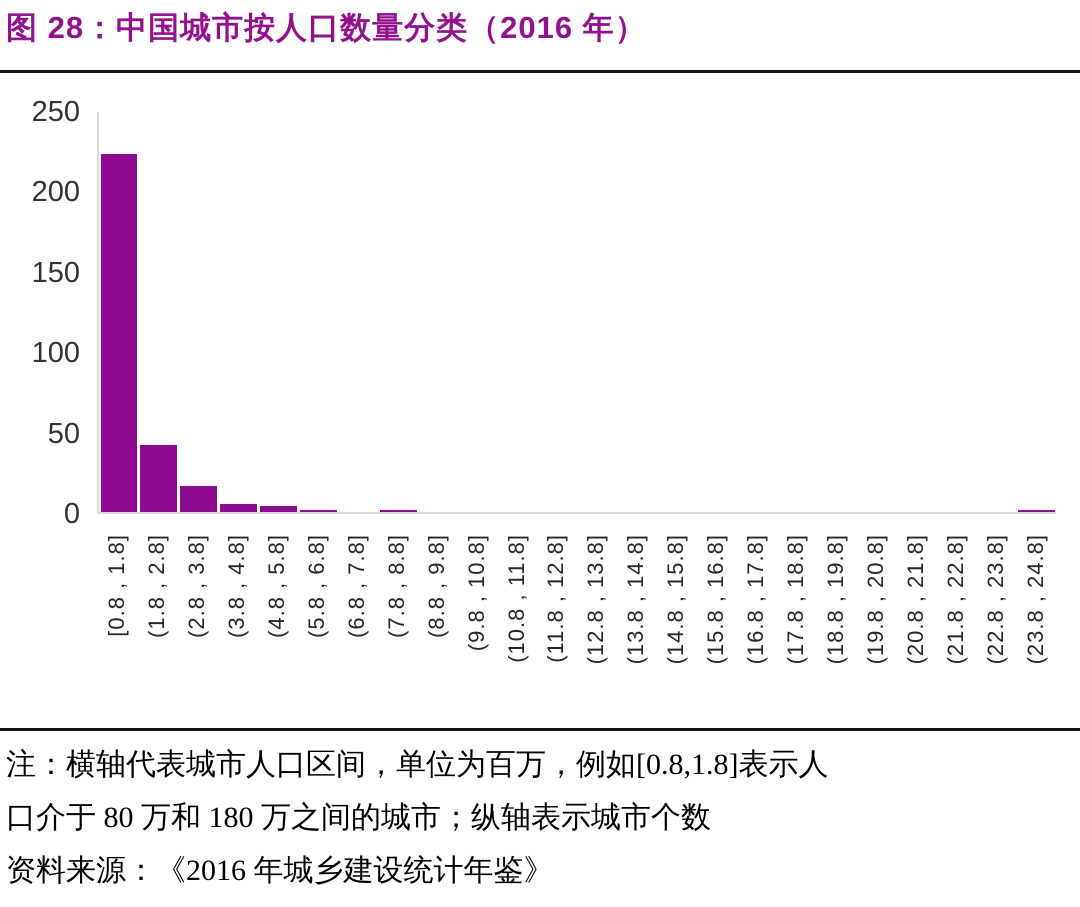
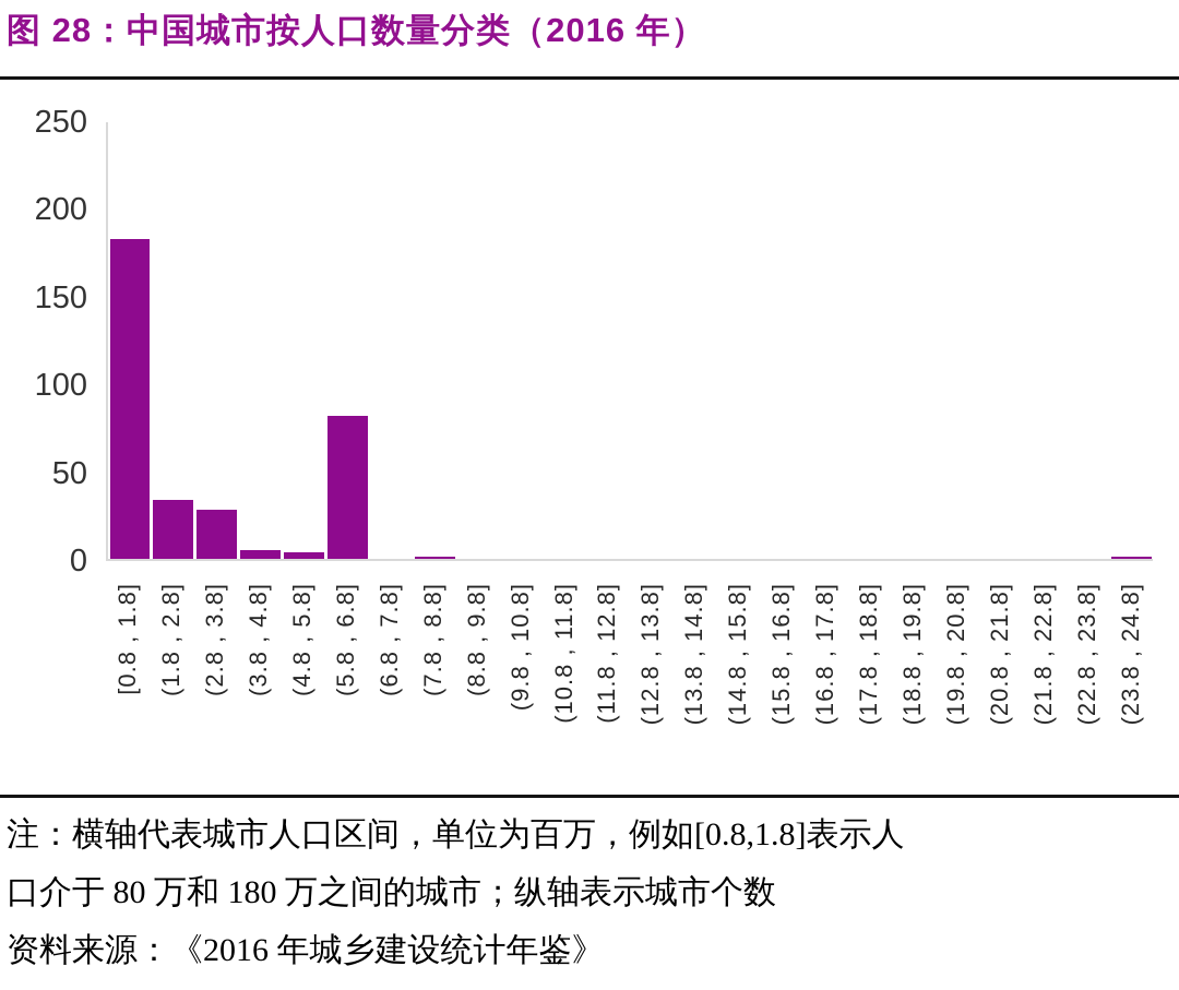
[0.8 , 1.8]: 224 -> 183
(1.8 , 2.8]: 42 -> 34
(2.8 , 3.8]: 16 -> 28
(5.8 , 6.8]: 1 -> 82
